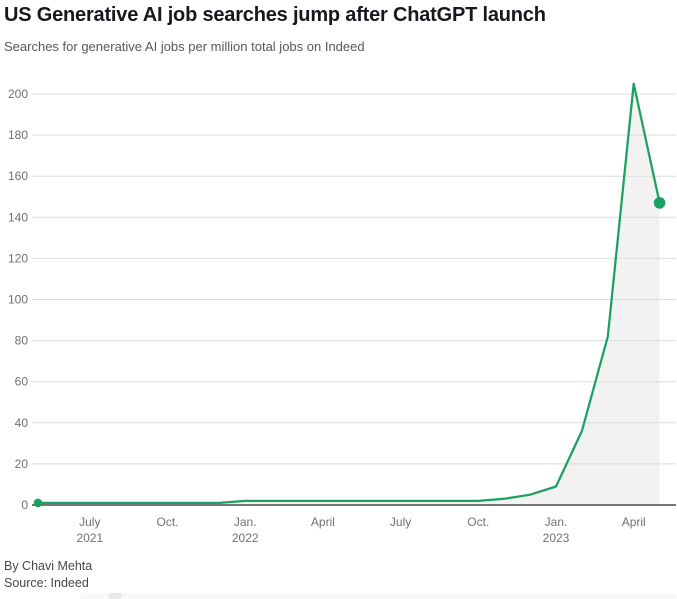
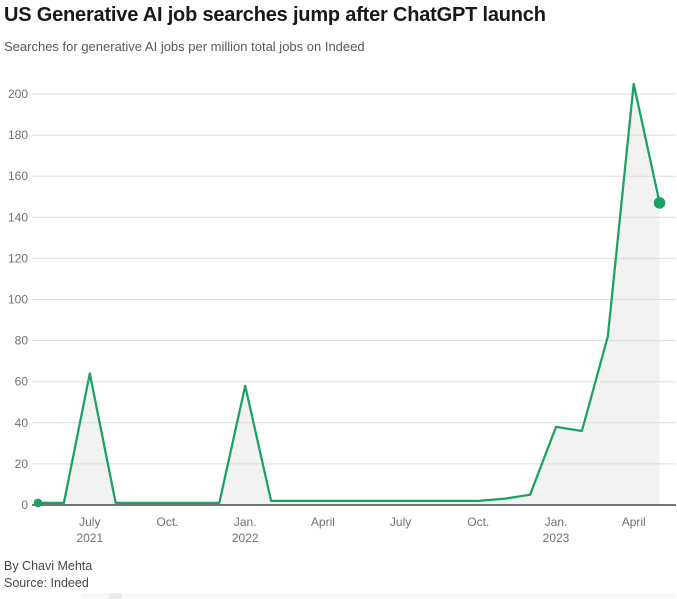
July 2021: 1 -> 64
Jan. 2022: 2 -> 58
Jan. 2023: 9 -> 38
